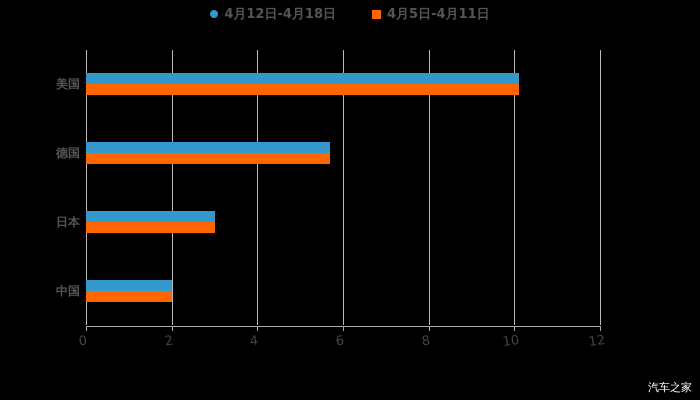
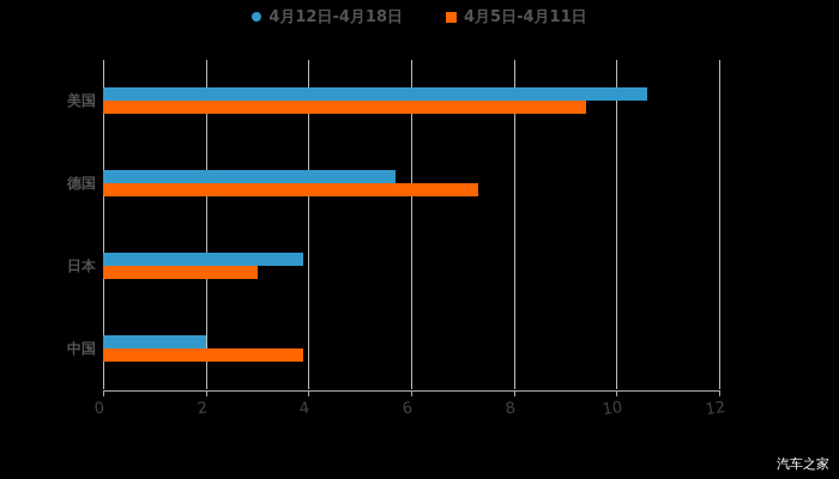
4月12日-4月18日/美国: 10.1 -> 10.6
4月5日-4月11日/美国: 10.1 -> 9.4
4月5日-4月11日/德国: 5.7 -> 7.3
4月12日-4月18日/日本: 3.0 -> 3.9
4月5日-4月11日/中国: 2.0 -> 3.9
